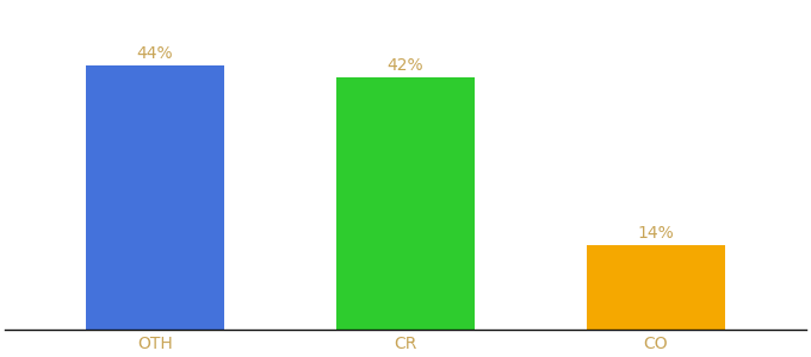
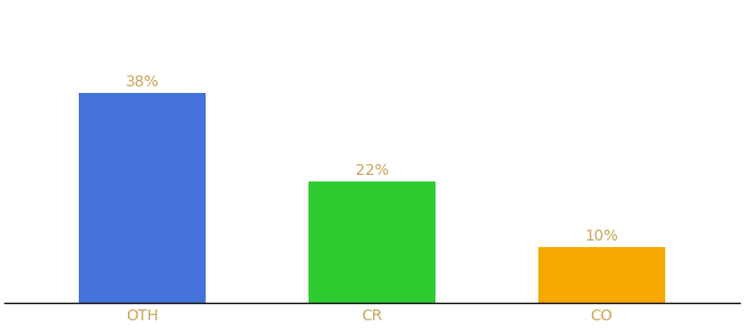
OTH: 44% -> 38%
CR: 42% -> 22%
CO: 14% -> 10%
